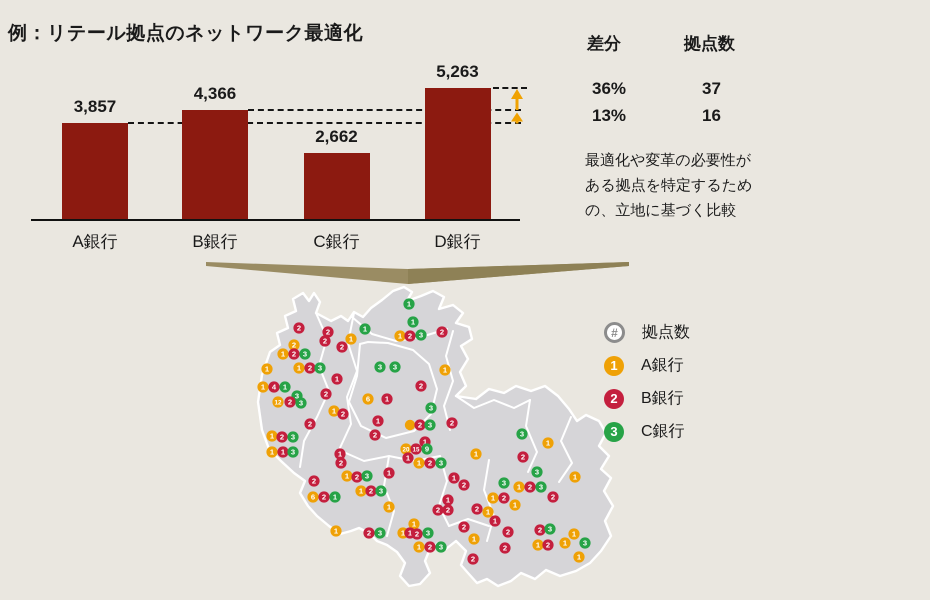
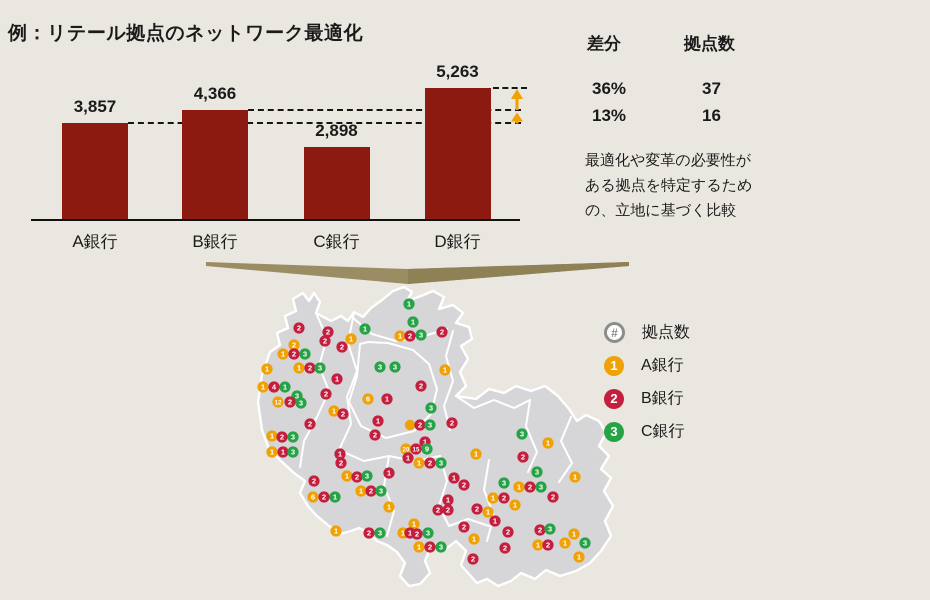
C銀行: 2,662 -> 2,898
